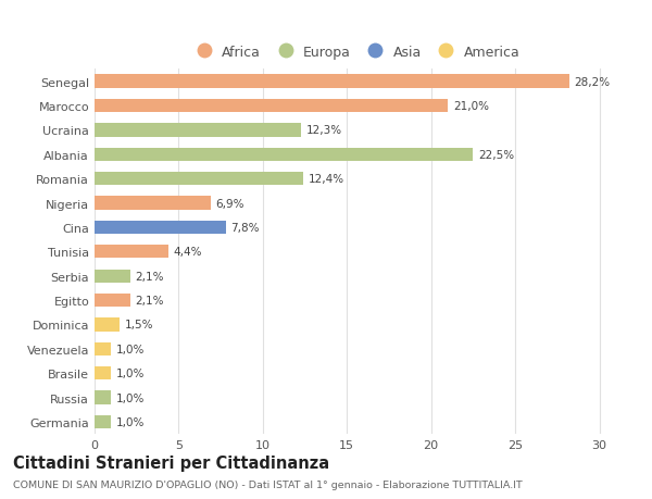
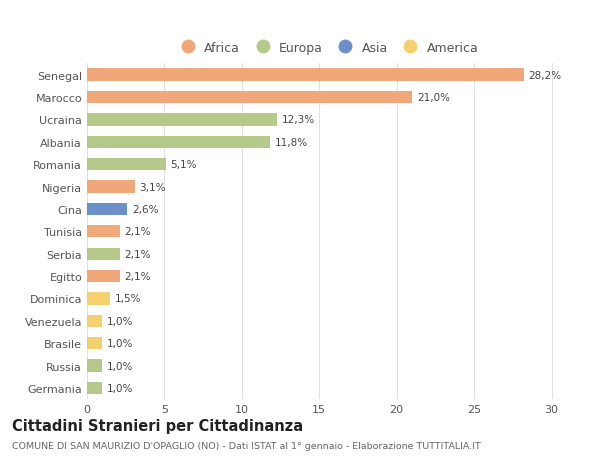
Albania: 22,5% -> 11,8%
Romania: 12,4% -> 5,1%
Nigeria: 6,9% -> 3,1%
Cina: 7,8% -> 2,6%
Tunisia: 4,4% -> 2,1%
